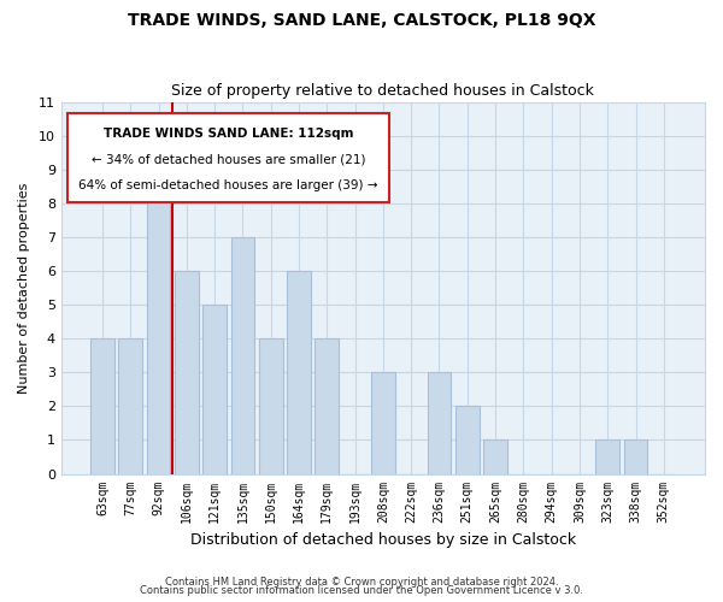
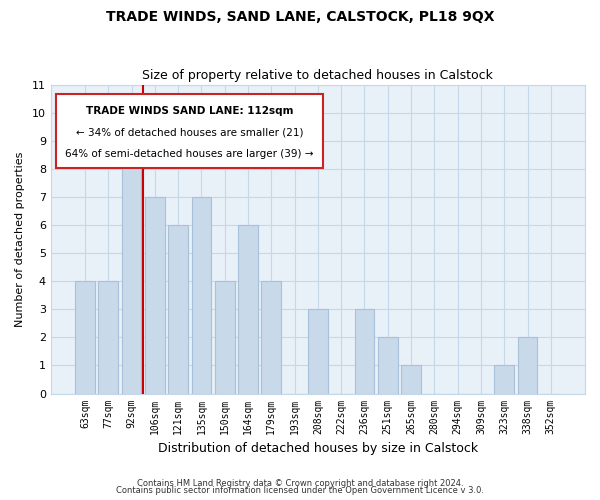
106sqm: 6 -> 7
121sqm: 5 -> 6
338sqm: 1 -> 2
